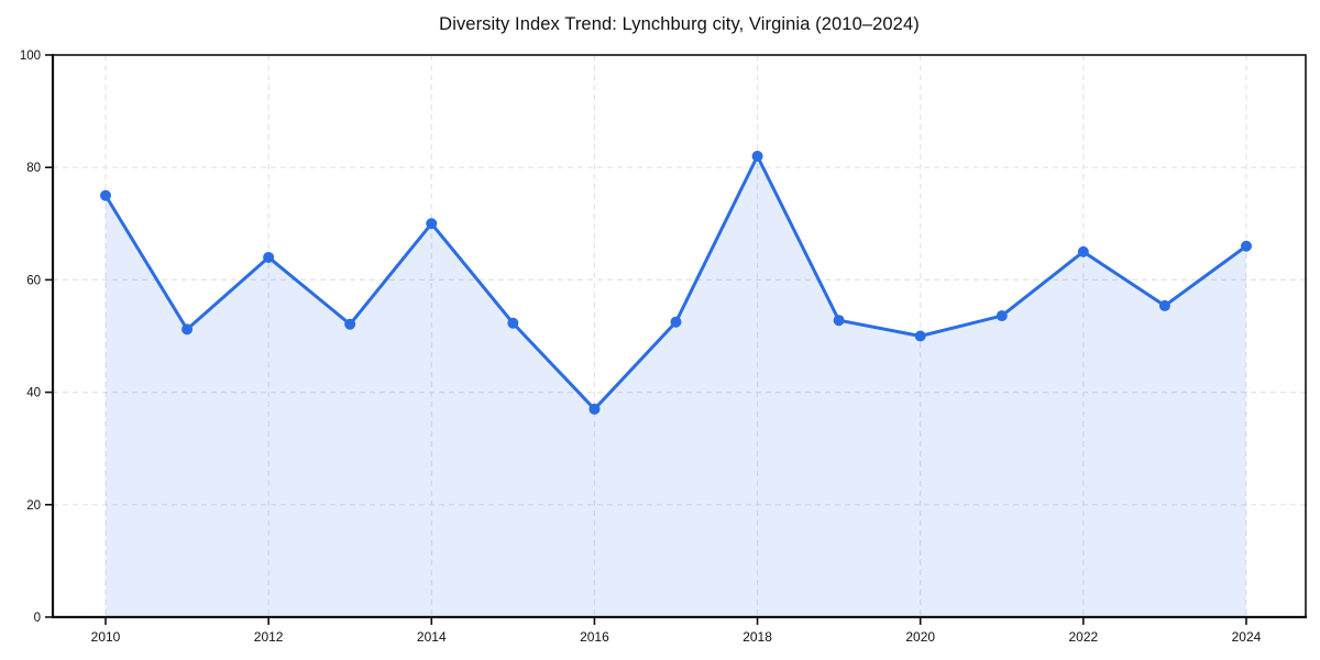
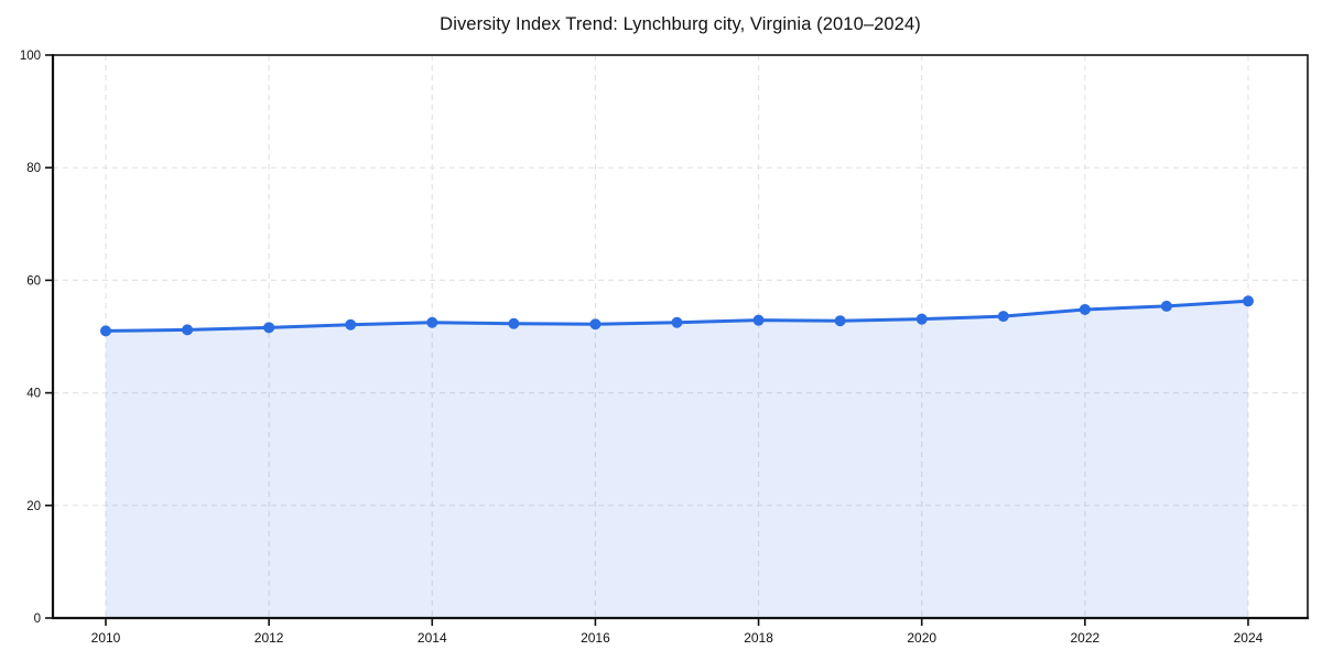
2010: 75 -> 51
2012: 64 -> 52
2014: 70 -> 52
2016: 37 -> 52
2018: 82 -> 53
2020: 50 -> 53
2022: 65 -> 55
2024: 66 -> 56
